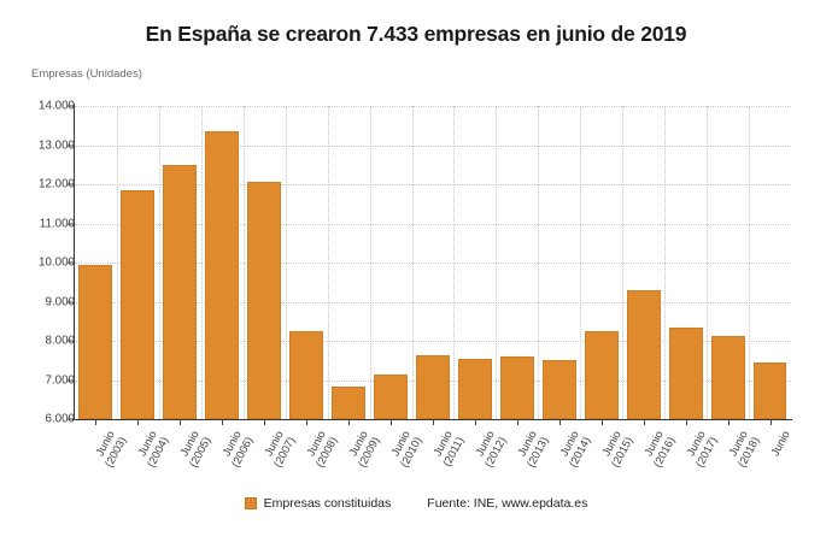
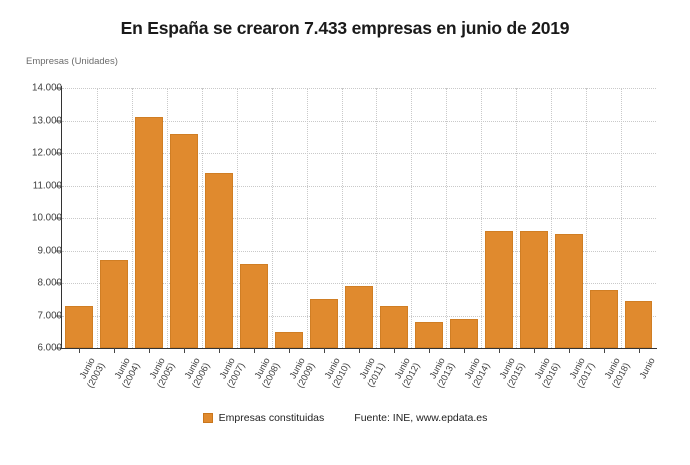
Junio (2003): 9900 -> 7300
Junio (2004): 11800 -> 8700
Junio (2005): 12500 -> 13100
Junio (2006): 13400 -> 12600
Junio (2007): 12100 -> 11400
Junio (2008): 8200 -> 8600
Junio (2009): 6800 -> 6500
Junio (2010): 7100 -> 7500
Junio (2011): 7600 -> 7900
Junio (2012): 7600 -> 7300
Junio (2013): 7600 -> 6800
Junio (2014): 7500 -> 6900
Junio (2015): 8200 -> 9600
Junio (2016): 9300 -> 9600
Junio (2017): 8300 -> 9500
Junio (2018): 8100 -> 7800
